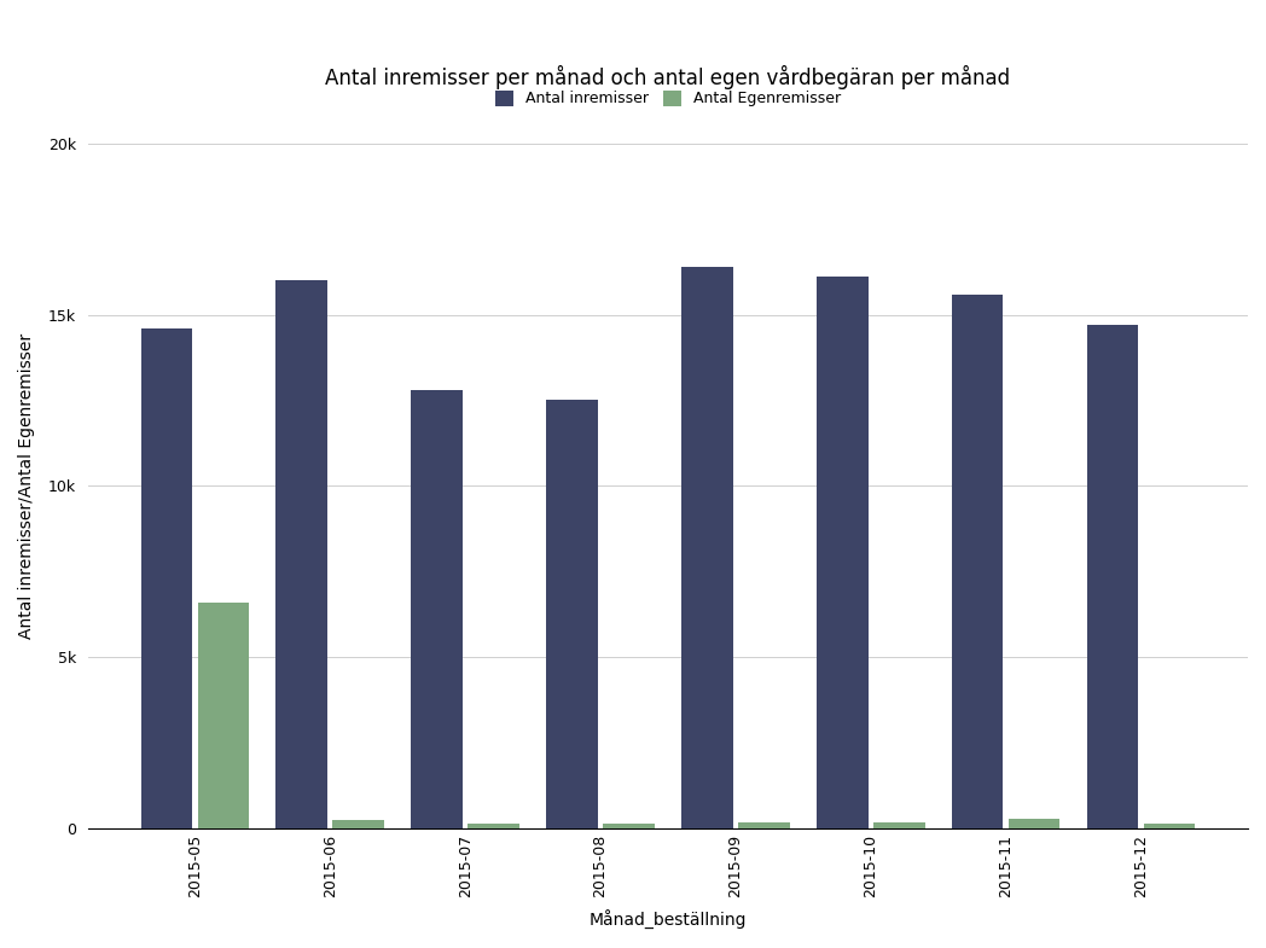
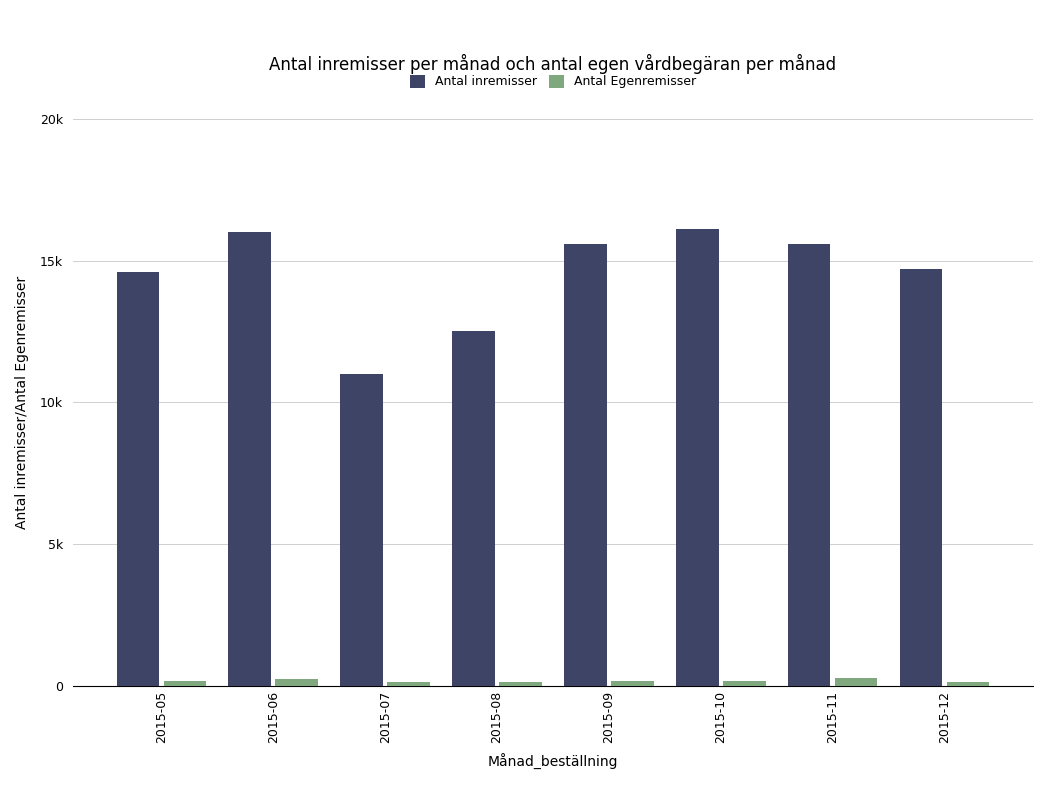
Antal Egenremisser/2015-05: 6.60k -> 0.15k
Antal inremisser/2015-07: 12.8k -> 11.0k
Antal inremisser/2015-09: 16.4k -> 15.6k
